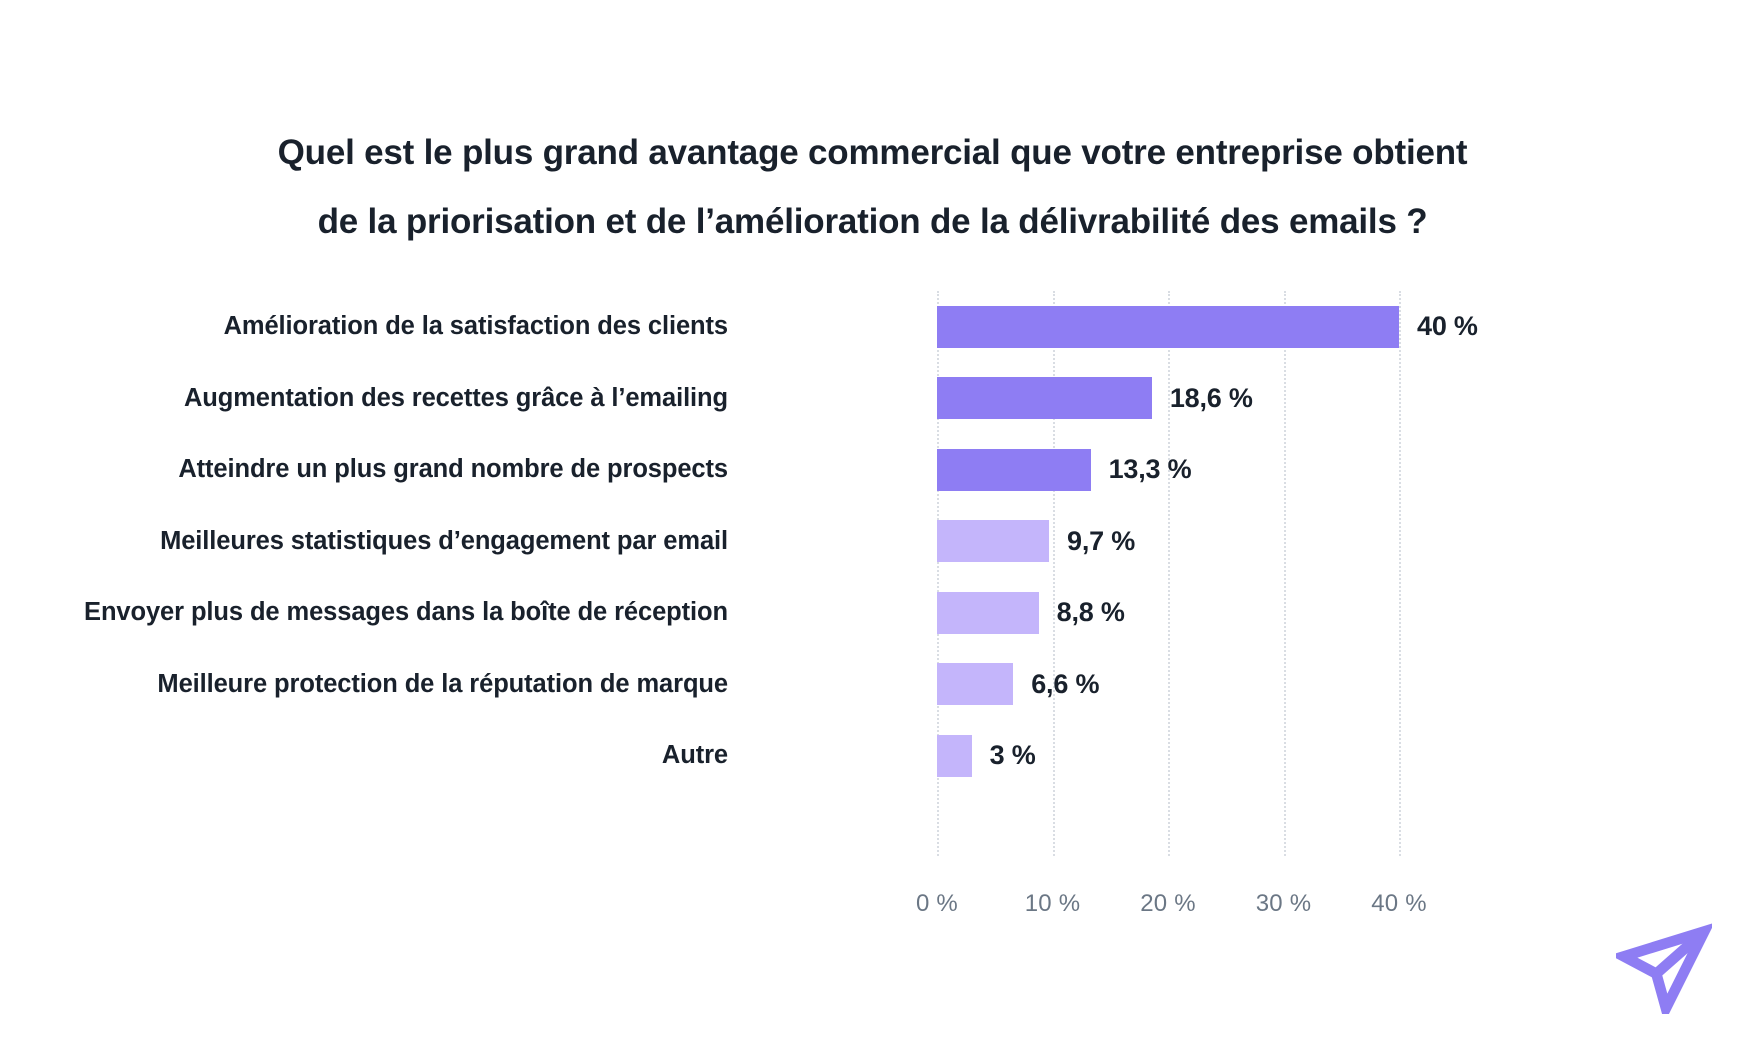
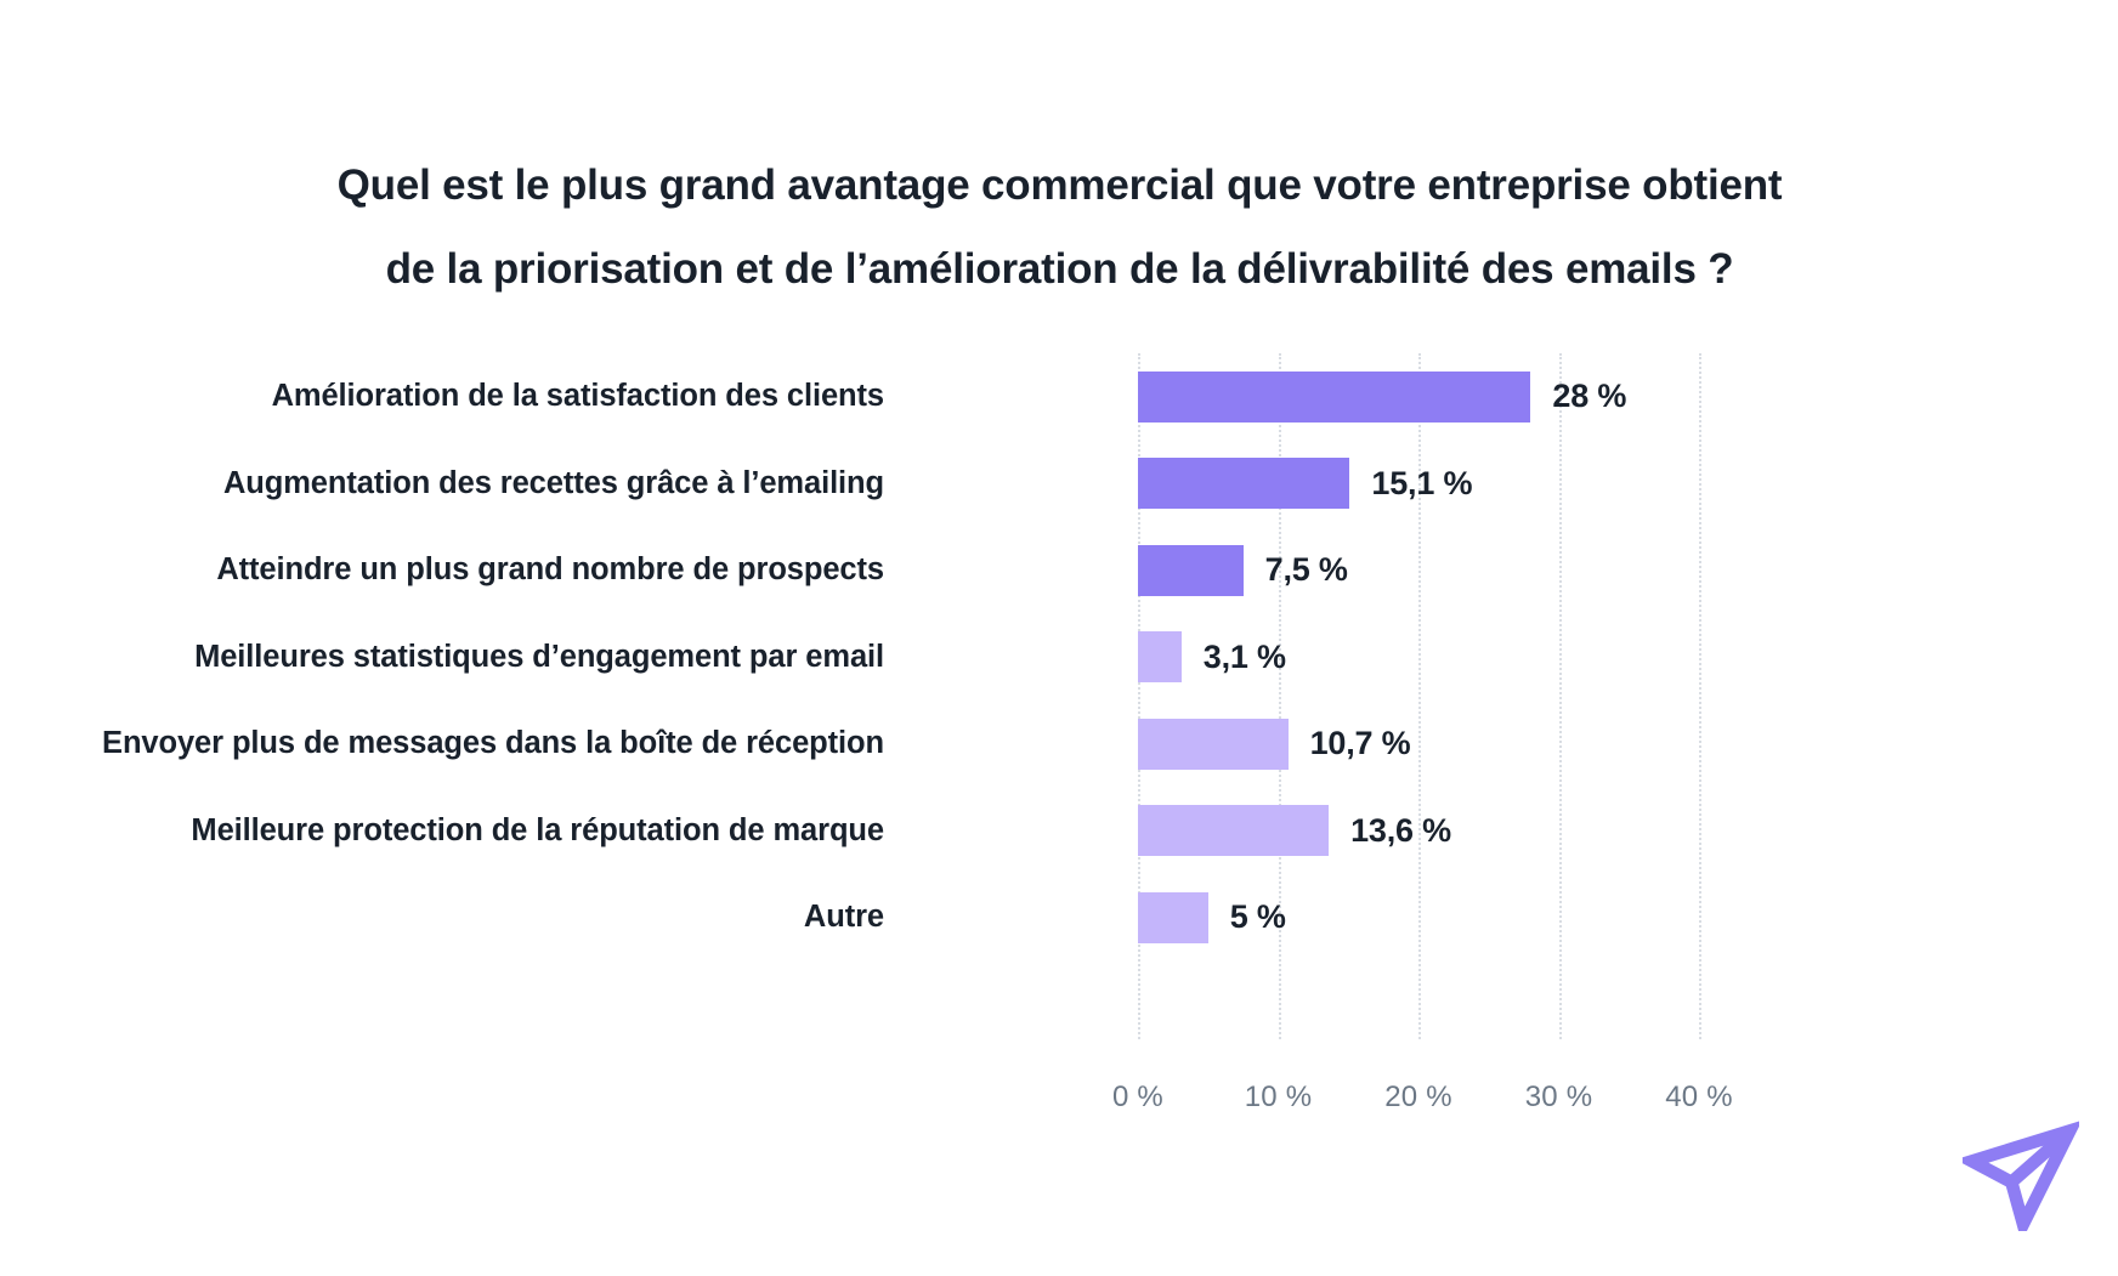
Amélioration de la satisfaction des clients: 40 -> 28
Augmentation des recettes grâce à l’emailing: 18,6 -> 15,1
Atteindre un plus grand nombre de prospects: 13,3 -> 7,5
Meilleures statistiques d’engagement par email: 9,7 -> 3,1
Envoyer plus de messages dans la boîte de réception: 8,8 -> 10,7
Meilleure protection de la réputation de marque: 6,6 -> 13,6
Autre: 3 -> 5
